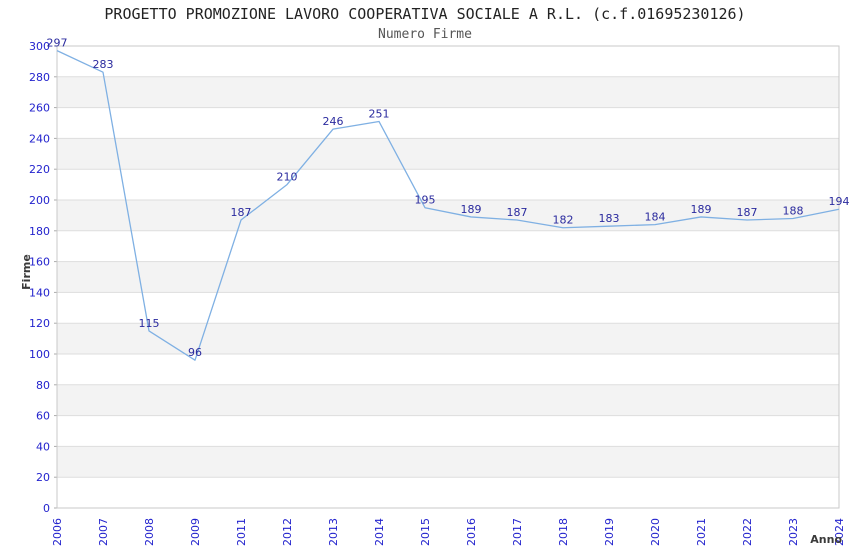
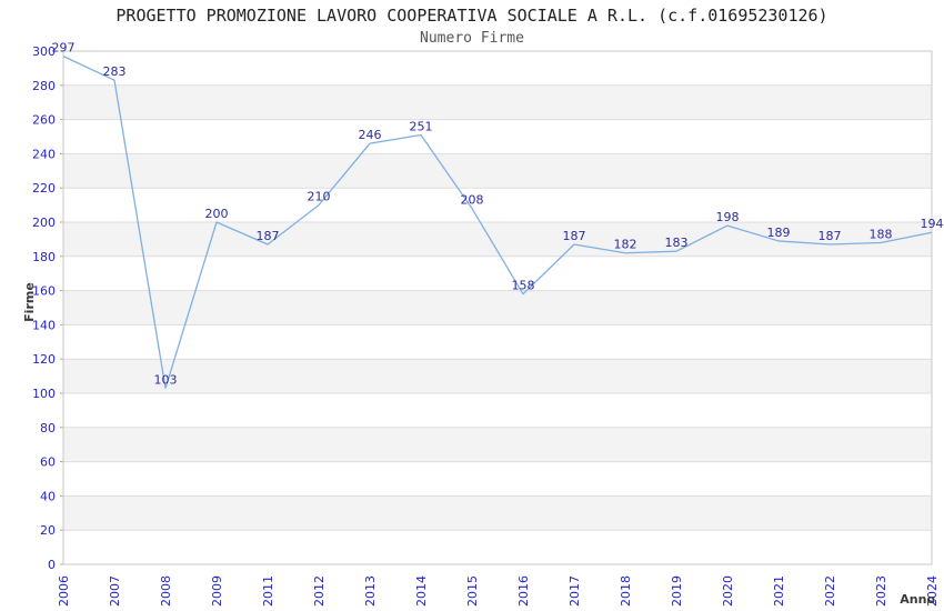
2008: 115 -> 103
2009: 96 -> 200
2015: 195 -> 208
2016: 189 -> 158
2020: 184 -> 198
